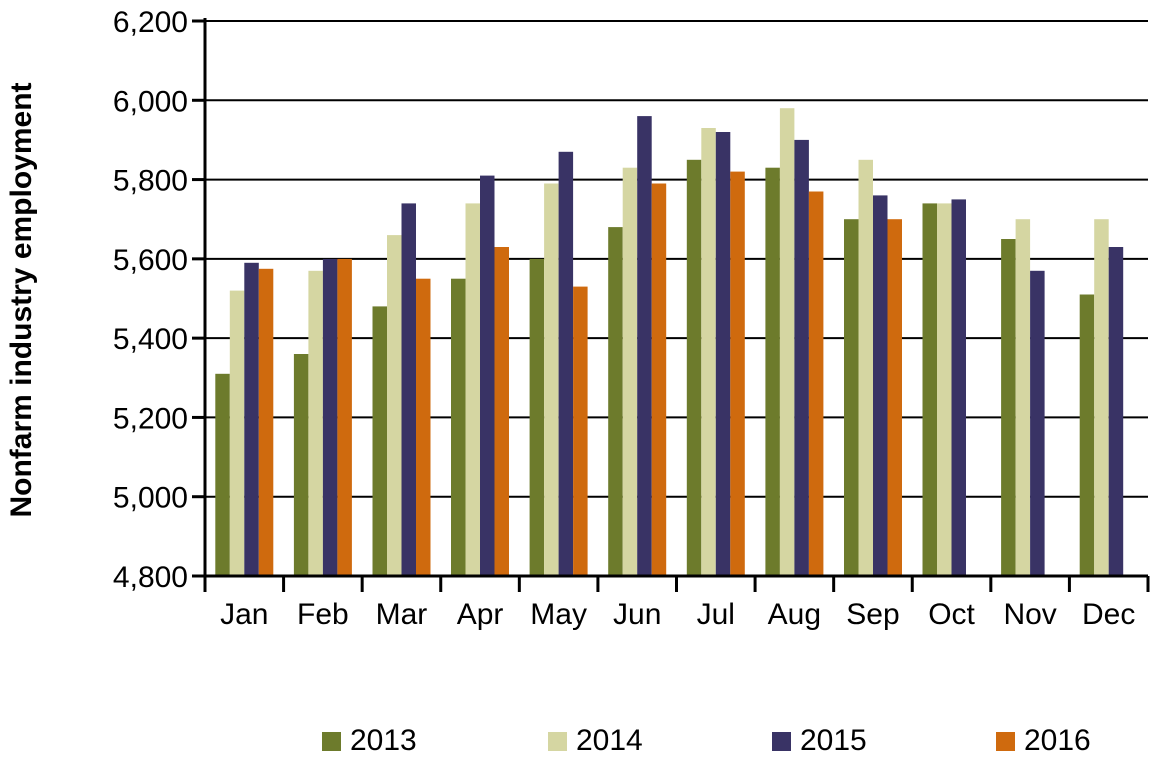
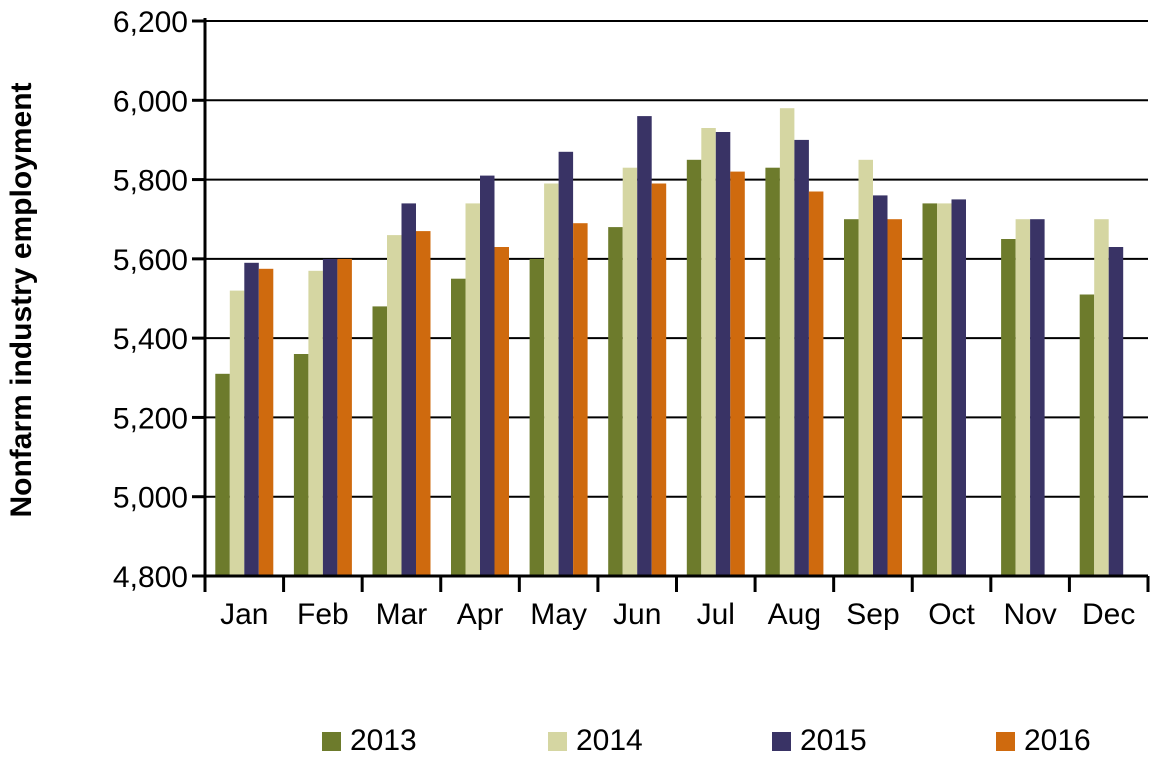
2016/Mar: 5550 -> 5670
2016/May: 5530 -> 5690
2015/Nov: 5570 -> 5700
